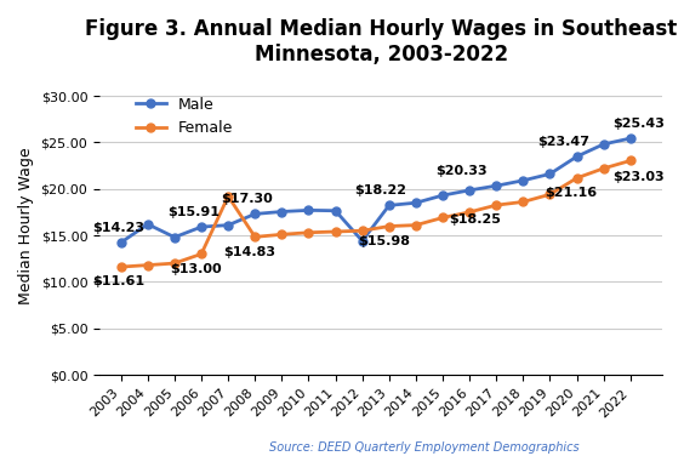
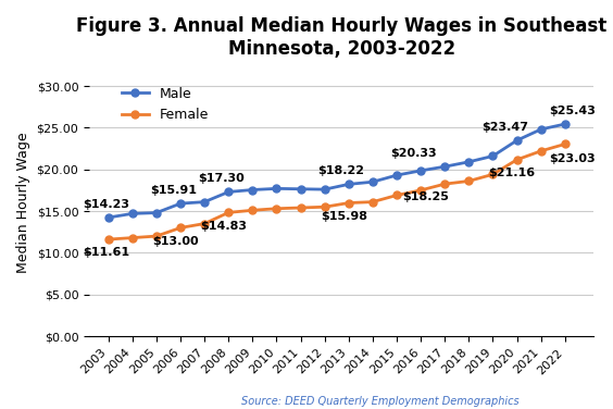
Male/2004: $16.2 -> $14.7
Female/2007: $19.2 -> $13.5
Male/2012: $14.4 -> $17.6
